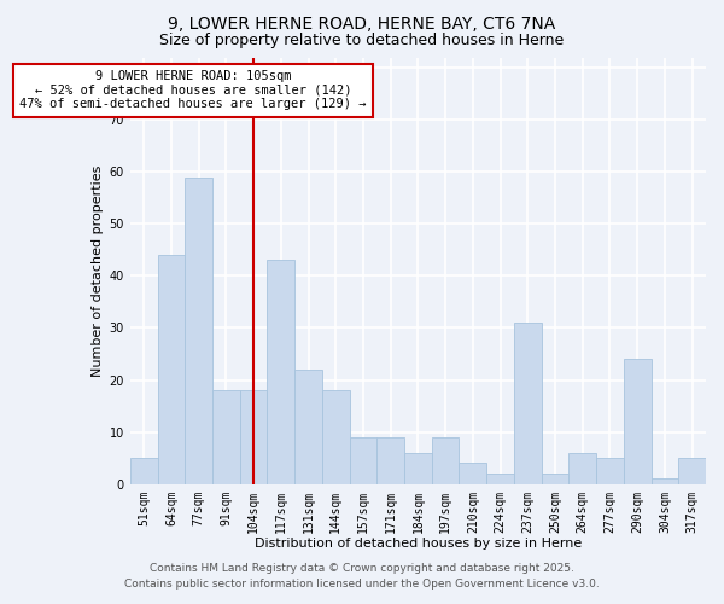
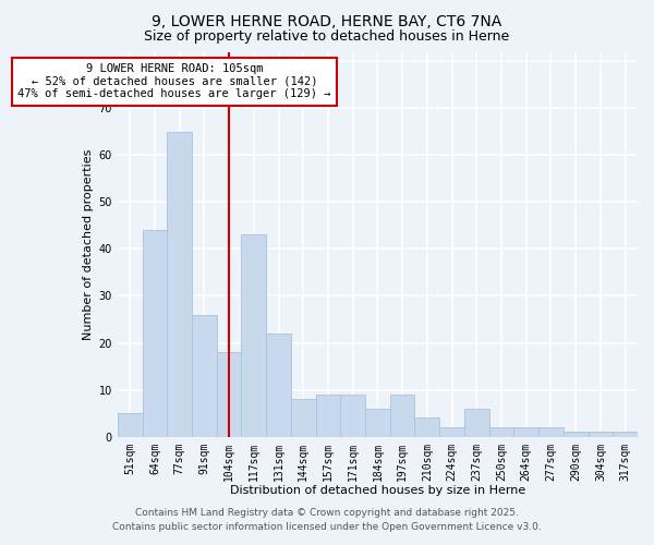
77sqm: 59 -> 65
91sqm: 18 -> 26
144sqm: 18 -> 8
237sqm: 31 -> 6
264sqm: 6 -> 2
277sqm: 5 -> 2
290sqm: 24 -> 1
317sqm: 5 -> 1
